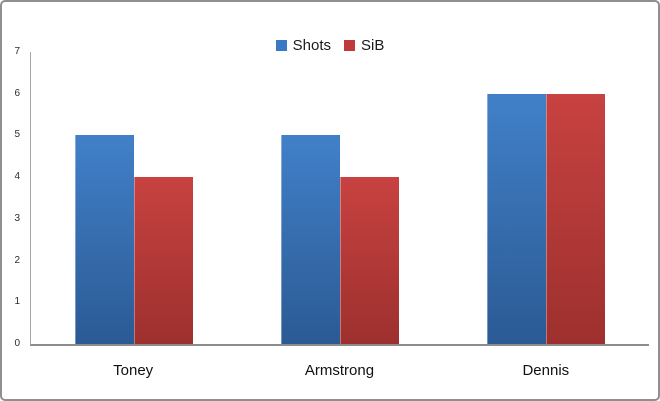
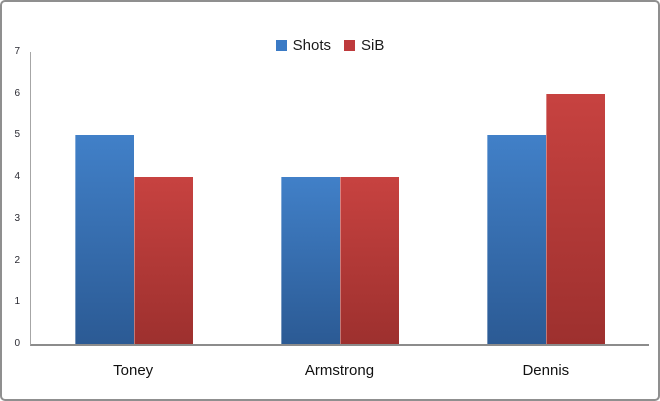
Shots/Armstrong: 5 -> 4
Shots/Dennis: 6 -> 5
